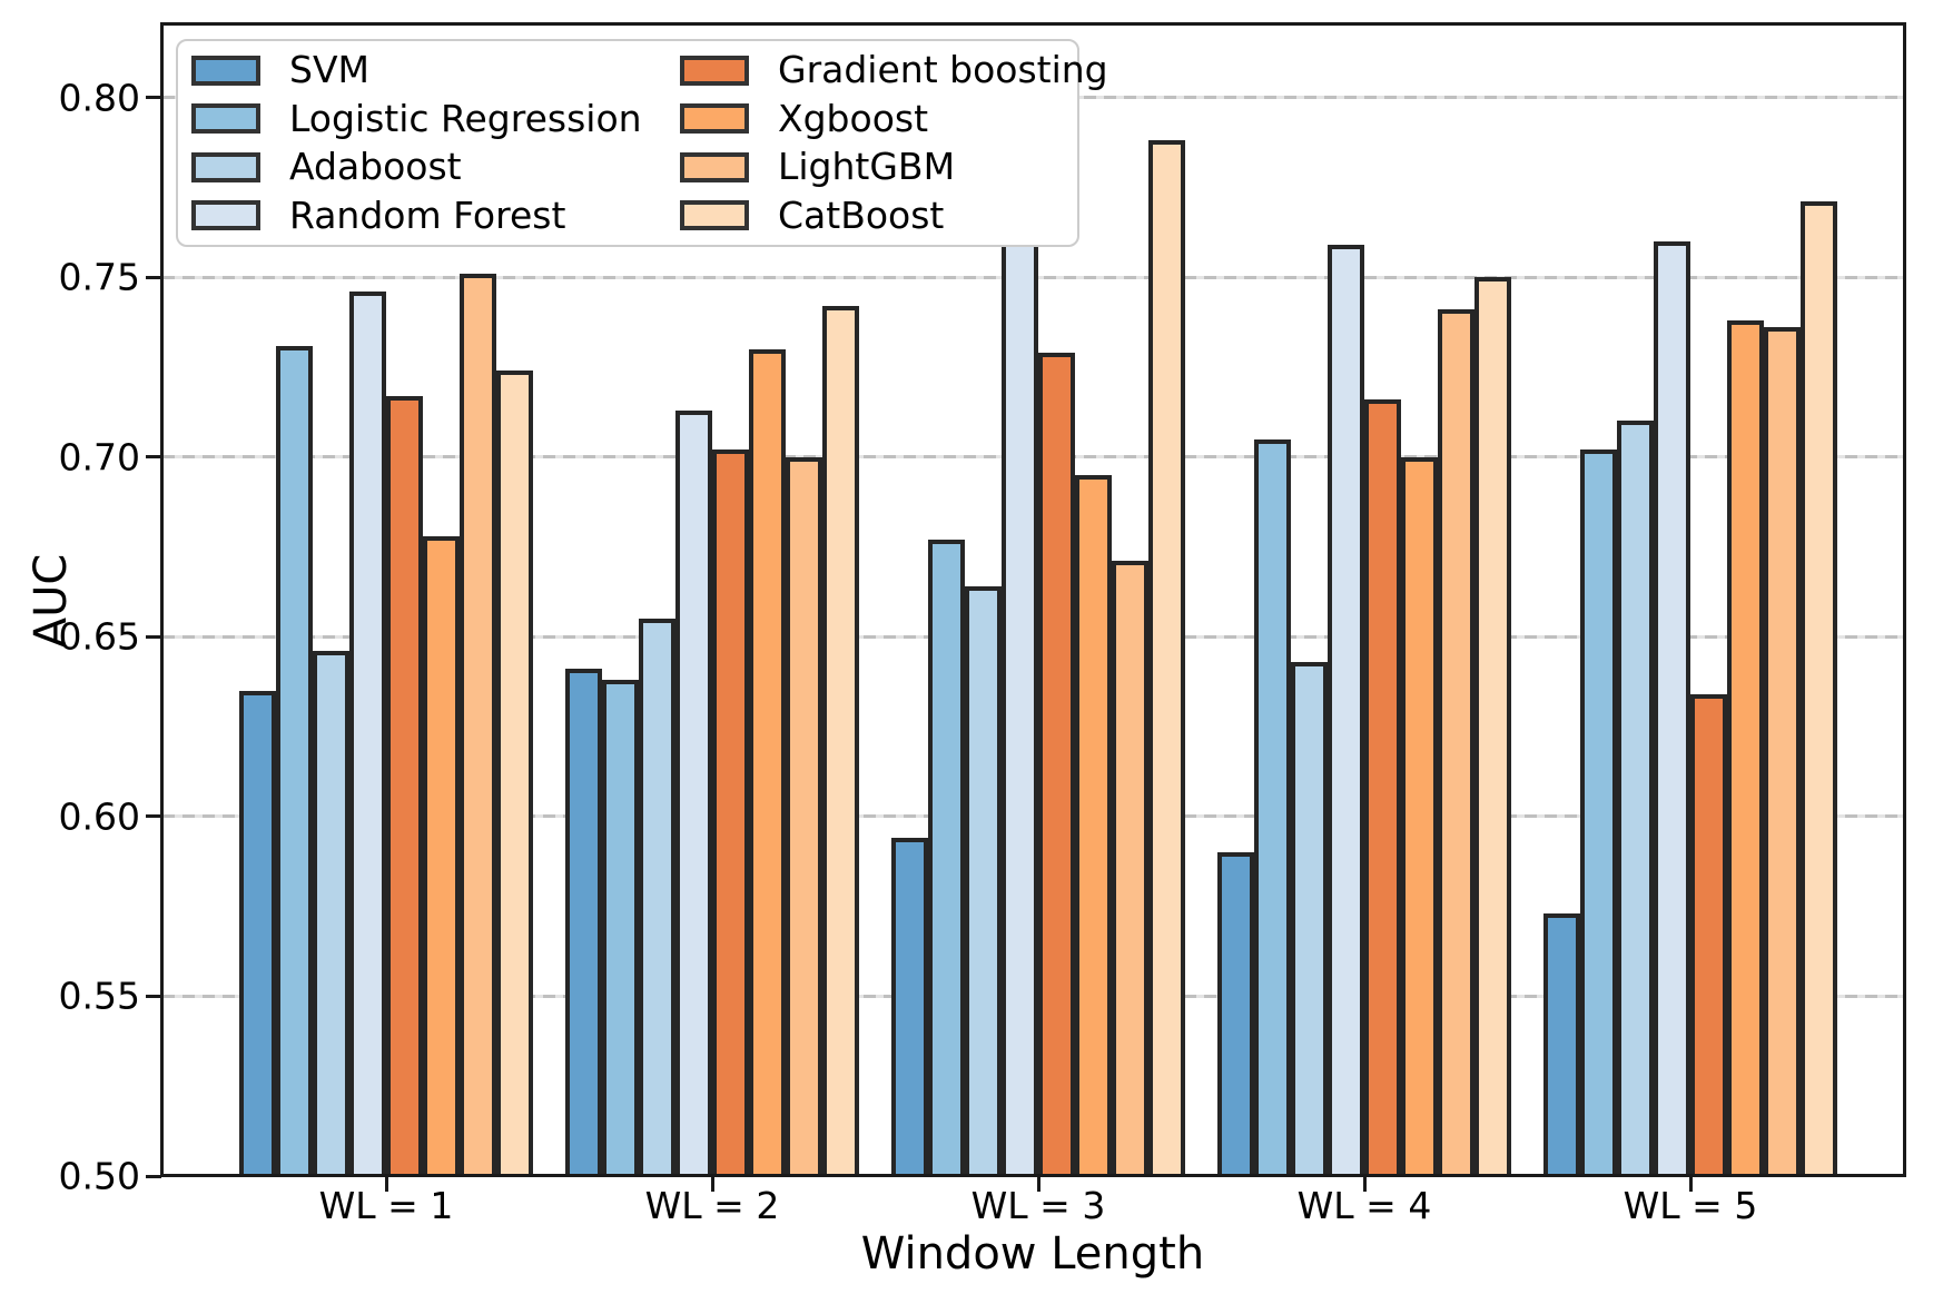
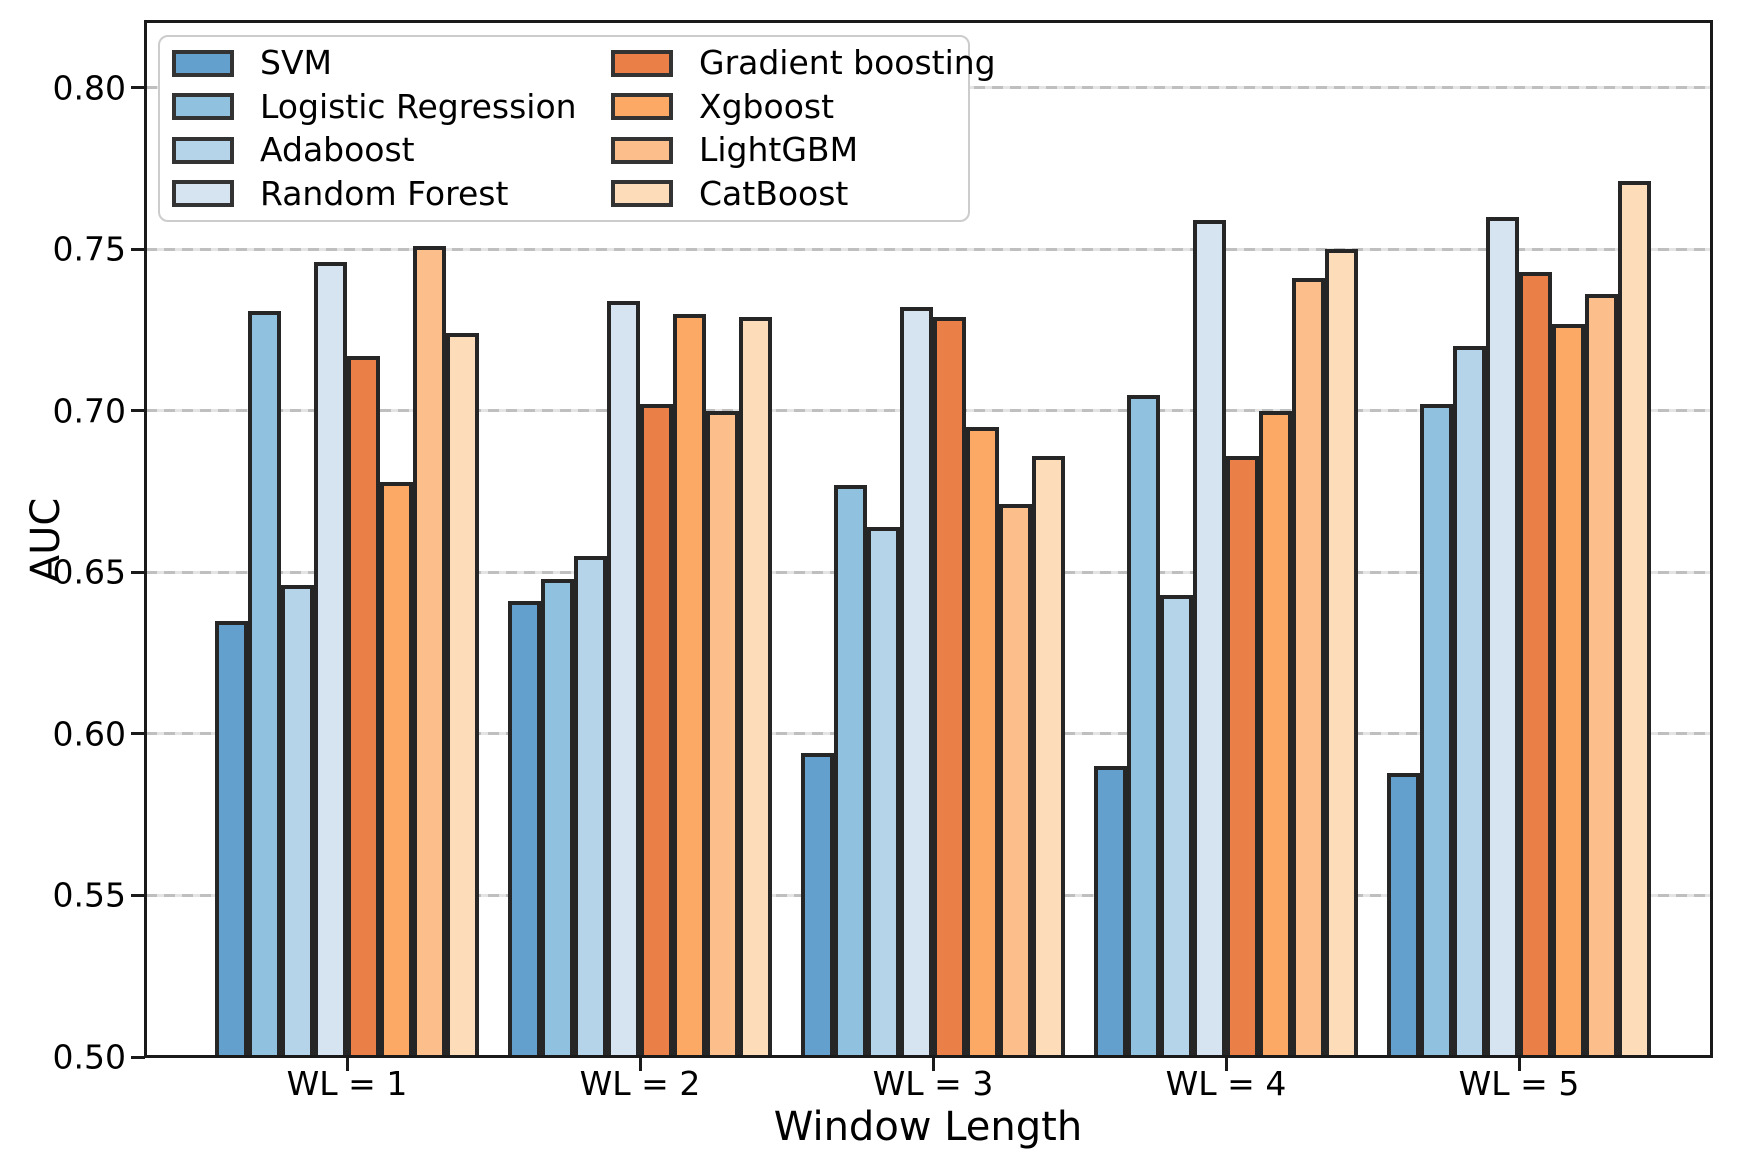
Logistic Regression/WL = 2: 0.638 -> 0.648
Random Forest/WL = 2: 0.713 -> 0.734
CatBoost/WL = 2: 0.742 -> 0.729
Random Forest/WL = 3: 0.769 -> 0.732
CatBoost/WL = 3: 0.788 -> 0.686
Gradient boosting/WL = 4: 0.716 -> 0.686
SVM/WL = 5: 0.573 -> 0.588
Adaboost/WL = 5: 0.710 -> 0.720
Gradient boosting/WL = 5: 0.634 -> 0.743
Xgboost/WL = 5: 0.738 -> 0.727
